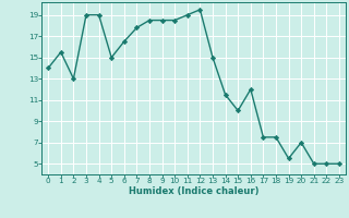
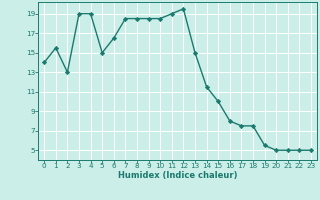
7: 17.8 -> 18.5
16: 12.0 -> 8.0
20: 7.0 -> 5.0
